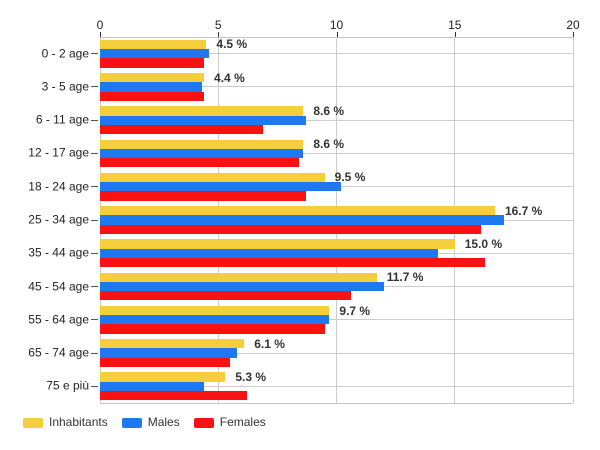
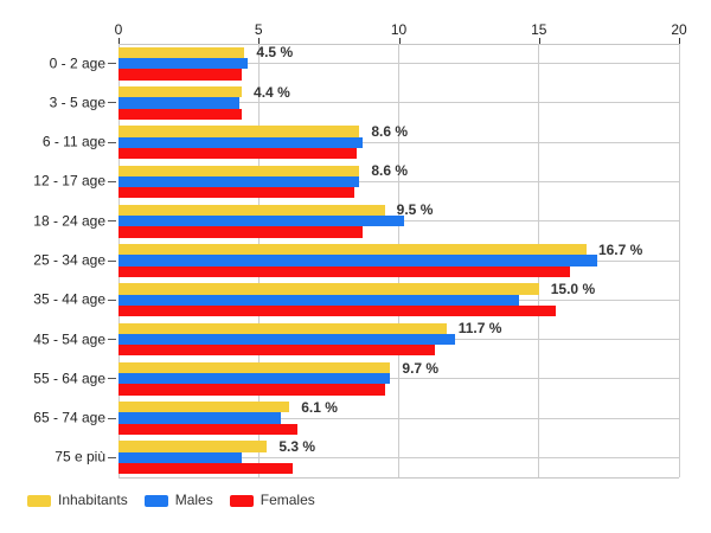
Females/6 - 11 age: 6.9 -> 8.5
Females/35 - 44 age: 16.3 -> 15.6
Females/45 - 54 age: 10.6 -> 11.3
Females/65 - 74 age: 5.5 -> 6.4
